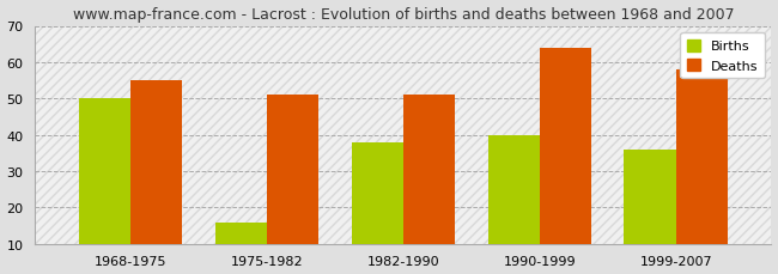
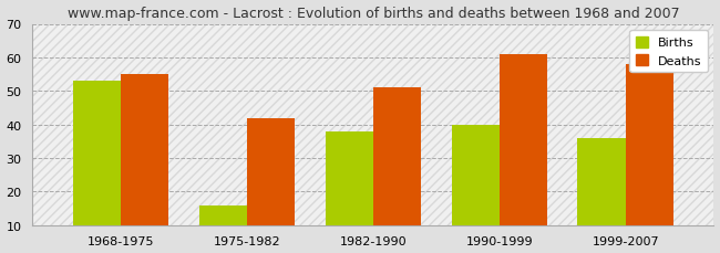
Births/1968-1975: 50 -> 53
Deaths/1975-1982: 51 -> 42
Deaths/1990-1999: 64 -> 61
